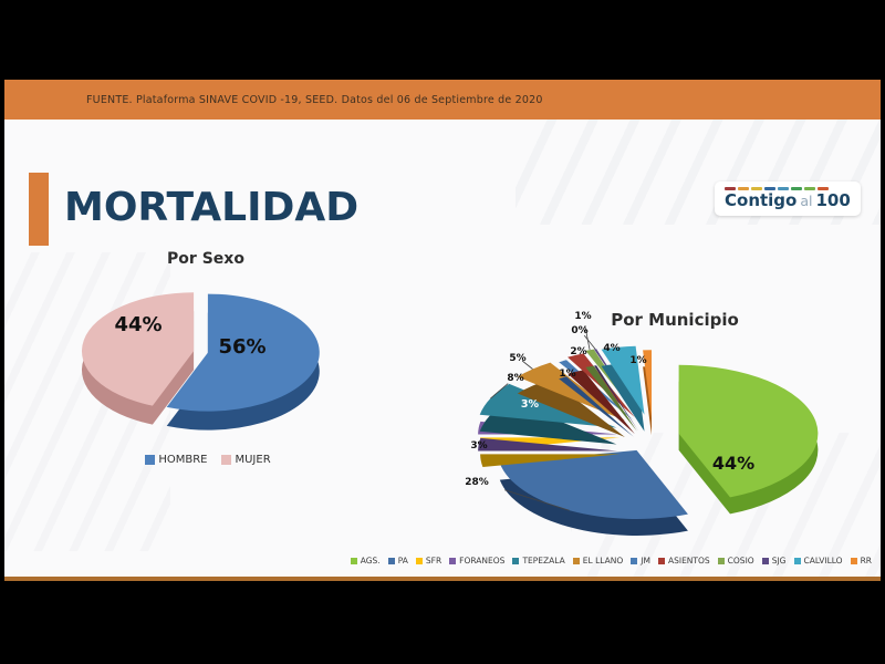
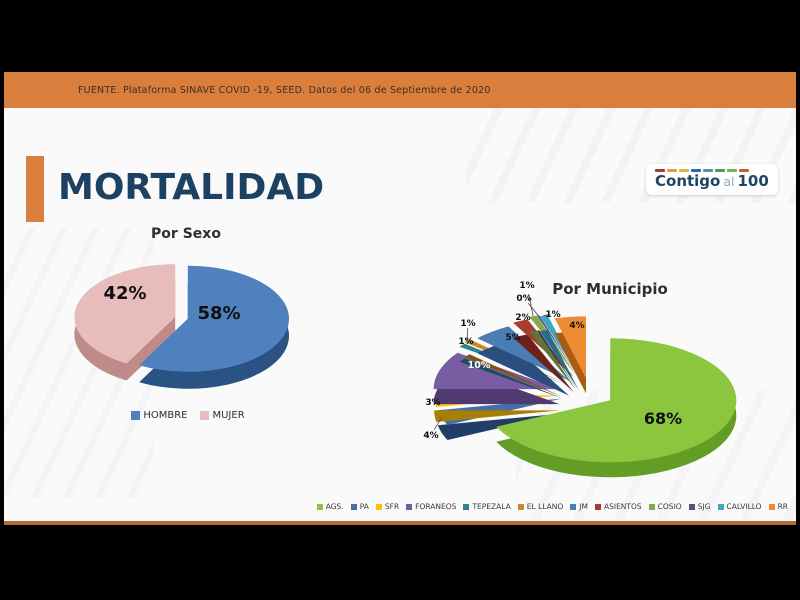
Por Sexo/HOMBRE: 56% -> 58%
Por Sexo/MUJER: 44% -> 42%
Por Municipio/AGS.: 44% -> 68%
Por Municipio/PA: 28% -> 4%
Por Municipio/FORANEOS: 3% -> 10%
Por Municipio/TEPEZALA: 8% -> 1%
Por Municipio/EL LLANO: 5% -> 1%
Por Municipio/JM: 1% -> 5%
Por Municipio/CALVILLO: 4% -> 1%
Por Municipio/RR: 1% -> 4%
